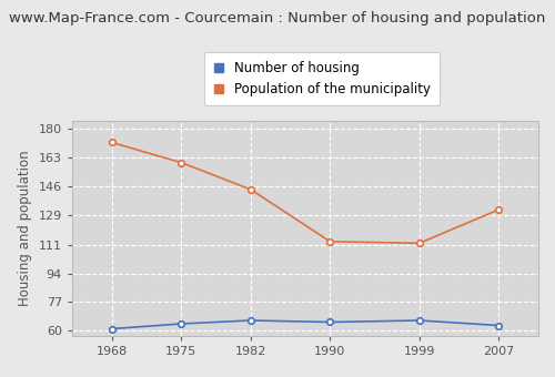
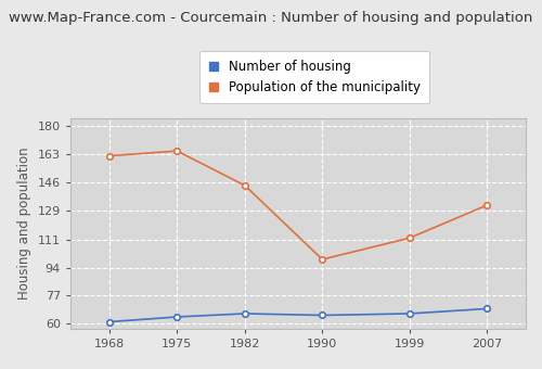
Population of the municipality/1968: 172 -> 162
Population of the municipality/1975: 160 -> 165
Population of the municipality/1990: 113 -> 99
Number of housing/2007: 63 -> 69
